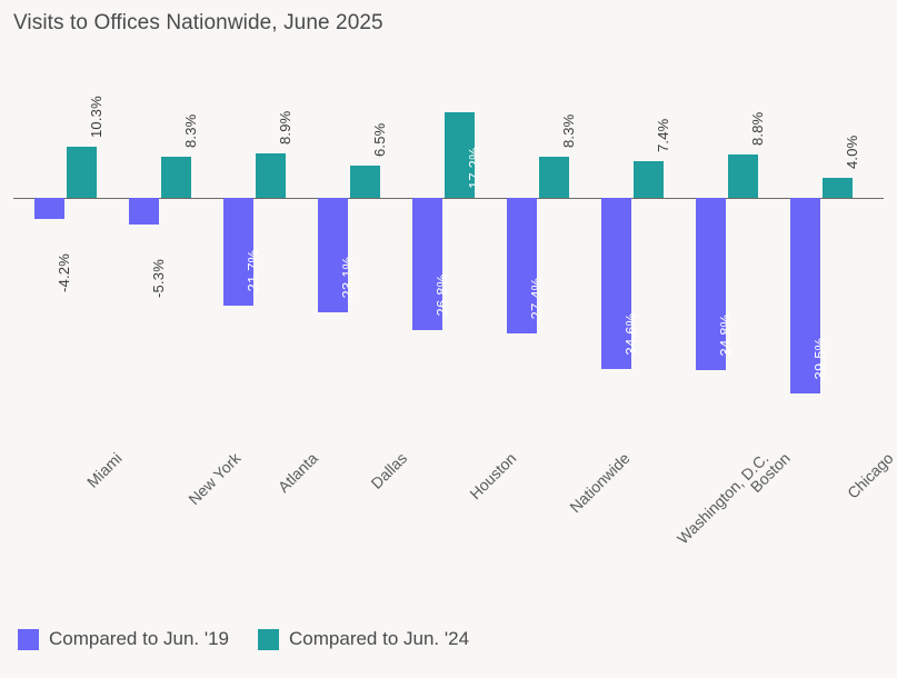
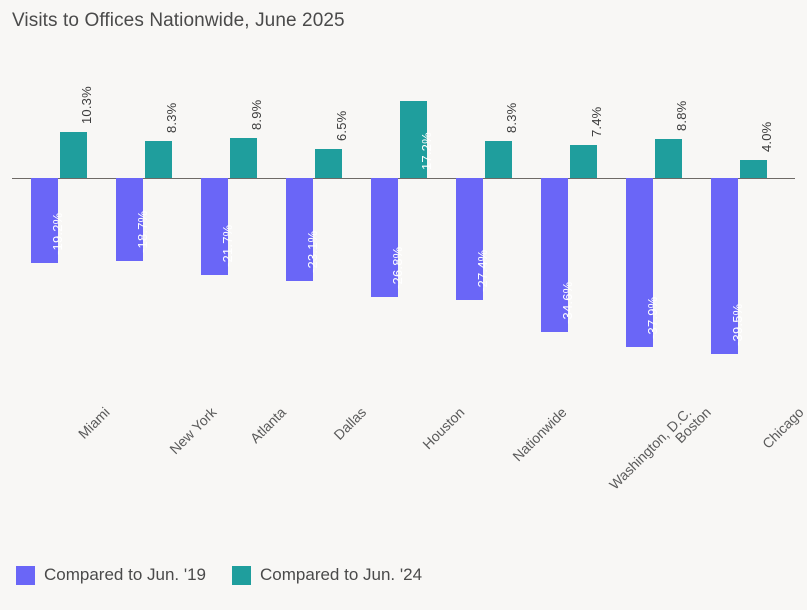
Compared to Jun. '19/Miami: -4.2% -> -19.2%
Compared to Jun. '19/New York: -5.3% -> -18.7%
Compared to Jun. '19/Boston: -34.8% -> -37.9%
